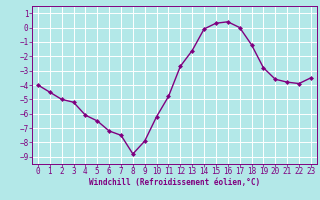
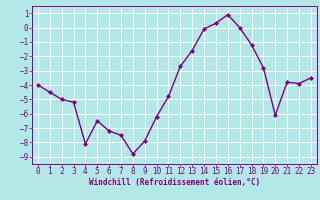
4: -6.1 -> -8.1
16: 0.4 -> 0.9
20: -3.6 -> -6.1
